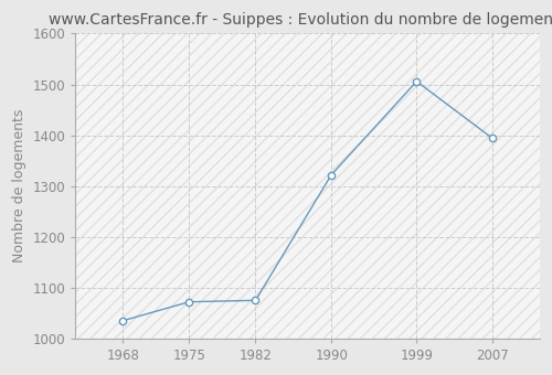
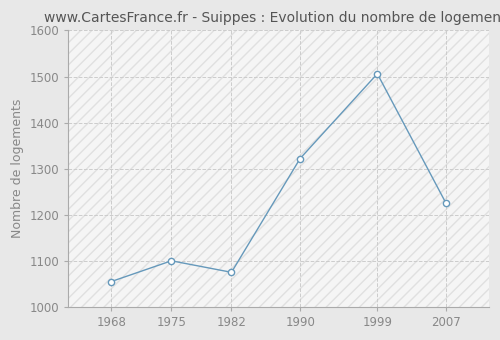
1968: 1035 -> 1055
1975: 1072 -> 1100
2007: 1394 -> 1225
